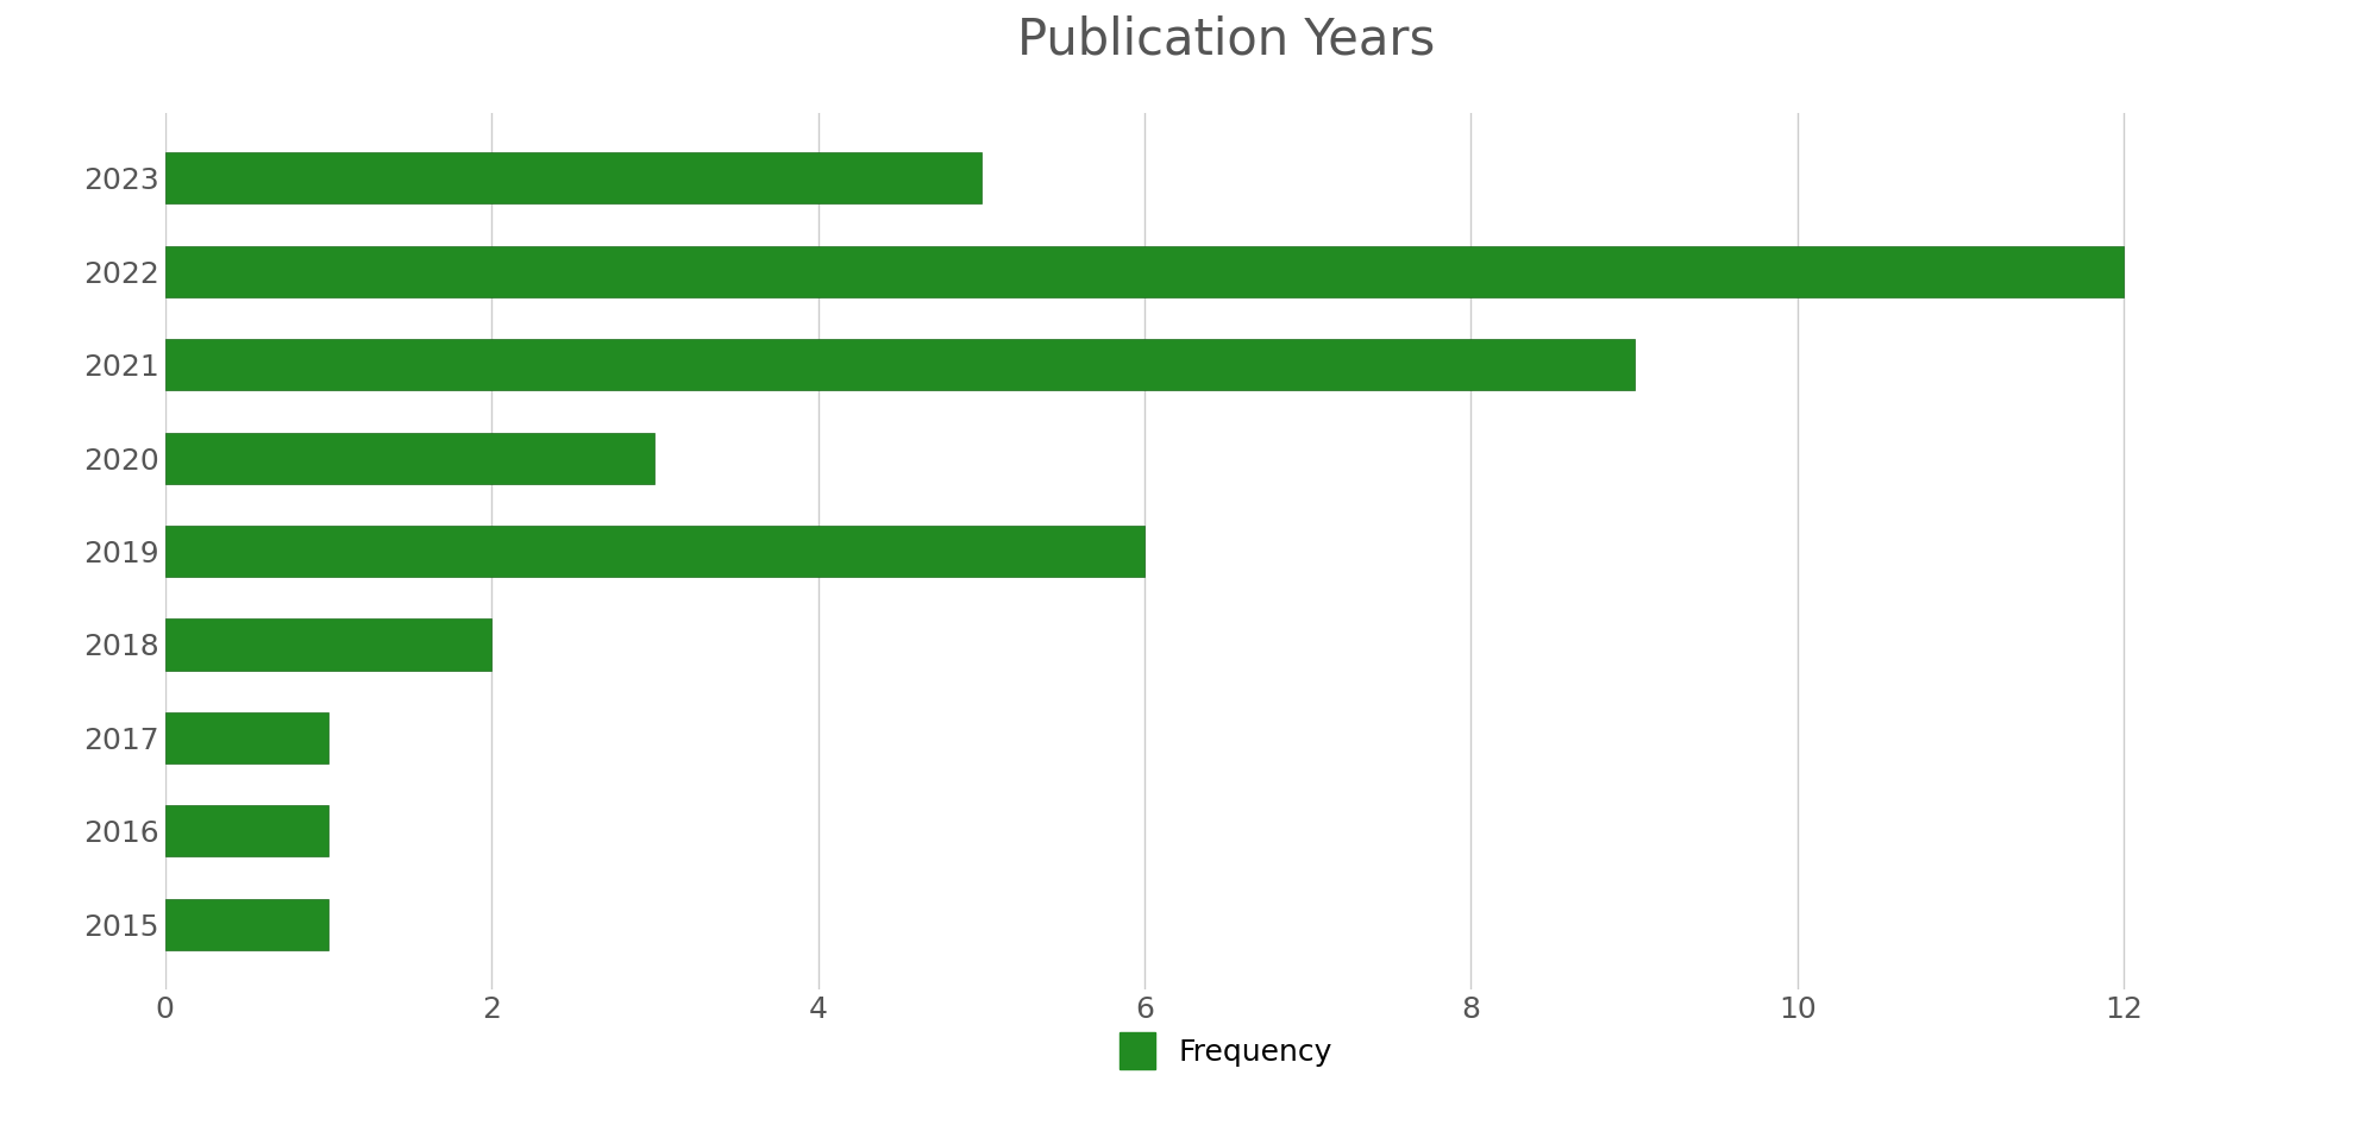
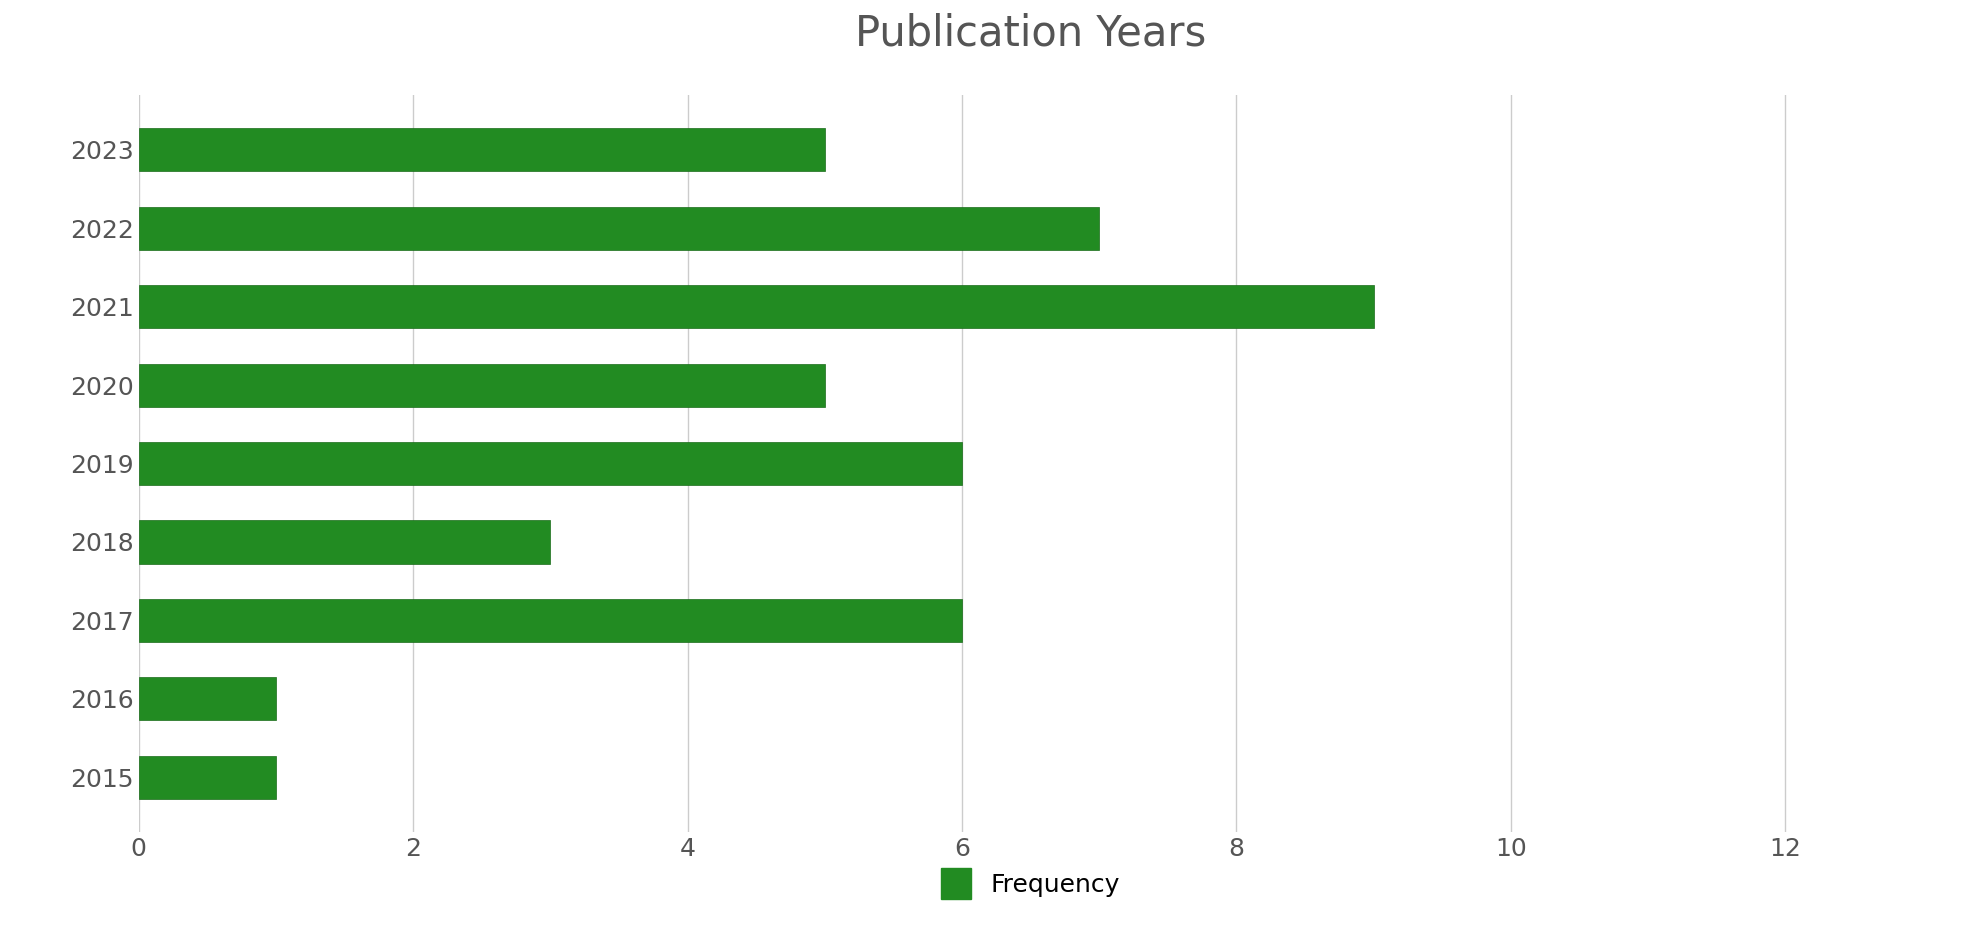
2022: 12 -> 7
2020: 3 -> 5
2018: 2 -> 3
2017: 1 -> 6
